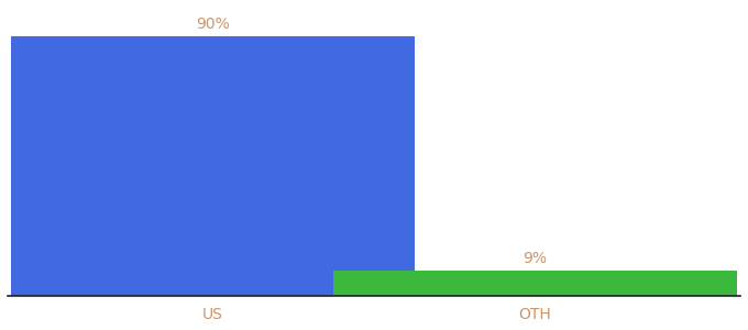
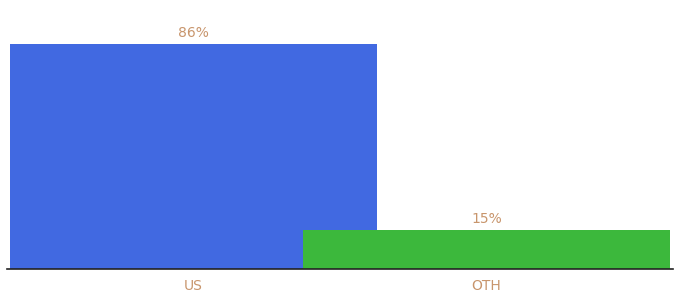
US: 90% -> 86%
OTH: 9% -> 15%
